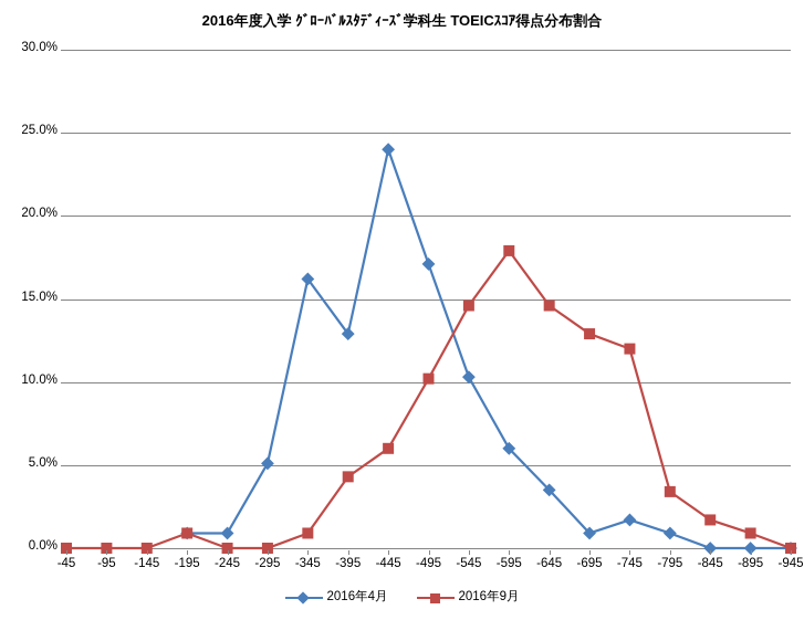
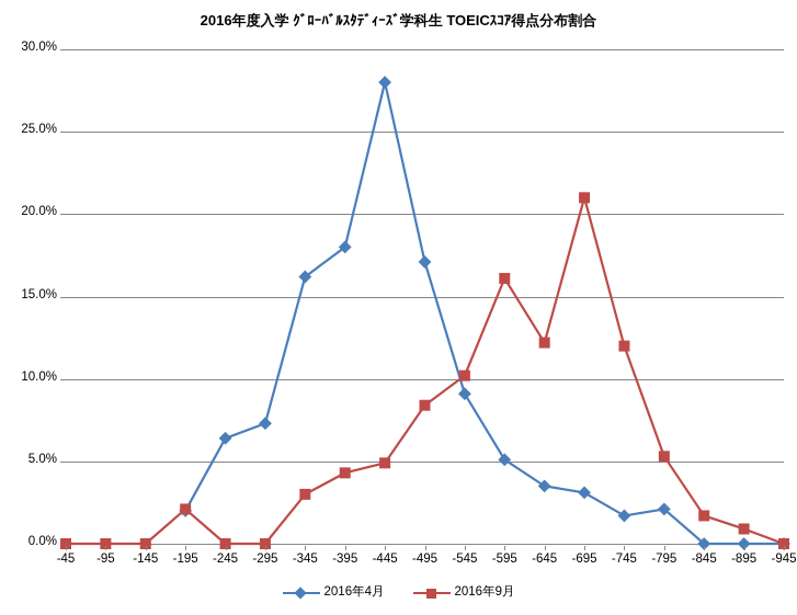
2016年4月/-195: 0.9% -> 2.0%
2016年9月/-195: 0.9% -> 2.1%
2016年4月/-245: 0.9% -> 6.4%
2016年4月/-295: 5.1% -> 7.3%
2016年9月/-345: 0.9% -> 3.0%
2016年4月/-395: 12.9% -> 18.0%
2016年4月/-445: 24.0% -> 28.0%
2016年9月/-445: 6.0% -> 4.9%
2016年9月/-495: 10.2% -> 8.4%
2016年4月/-545: 10.3% -> 9.1%
2016年9月/-545: 14.6% -> 10.2%
2016年4月/-595: 6.0% -> 5.1%
2016年9月/-595: 17.9% -> 16.1%
2016年9月/-645: 14.6% -> 12.2%
2016年4月/-695: 0.9% -> 3.1%
2016年9月/-695: 12.9% -> 21.0%
2016年4月/-795: 0.9% -> 2.1%
2016年9月/-795: 3.4% -> 5.3%
